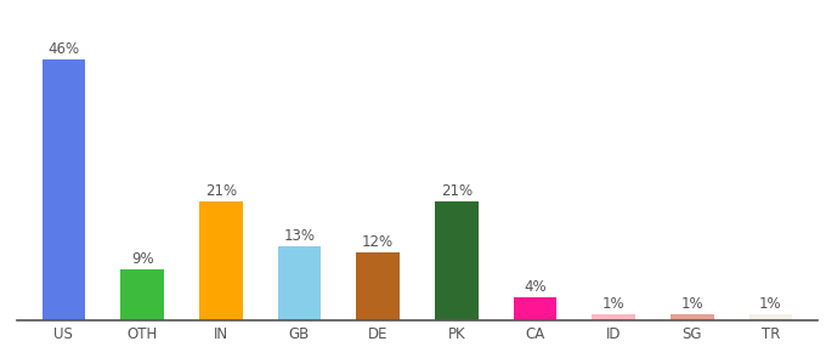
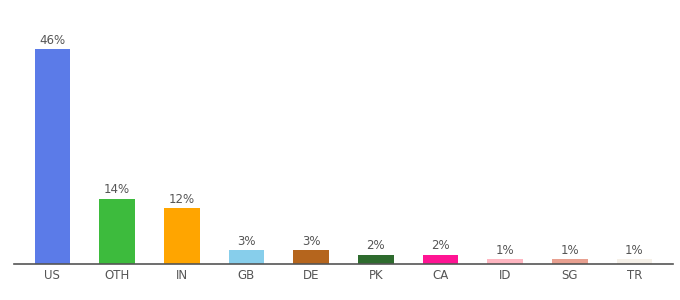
OTH: 9% -> 14%
IN: 21% -> 12%
GB: 13% -> 3%
DE: 12% -> 3%
PK: 21% -> 2%
CA: 4% -> 2%
